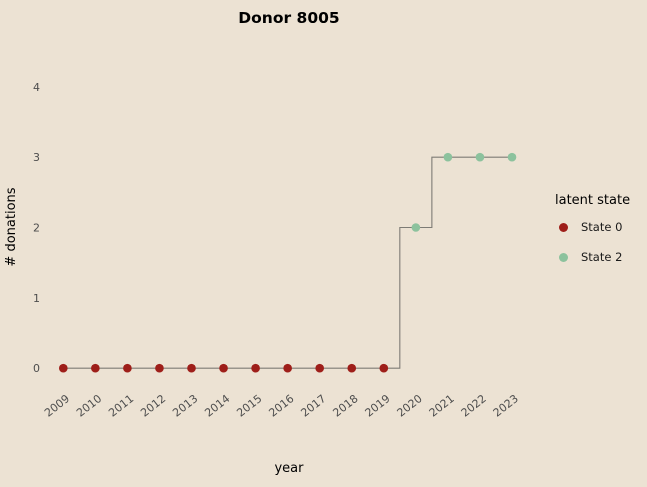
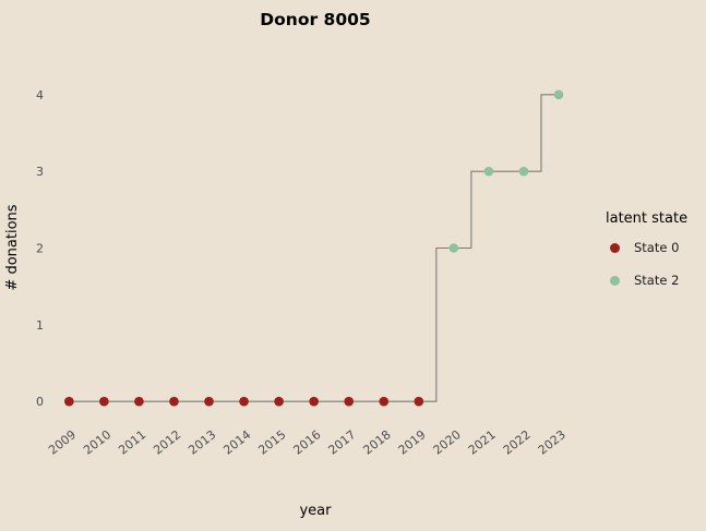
2023: 3 -> 4
